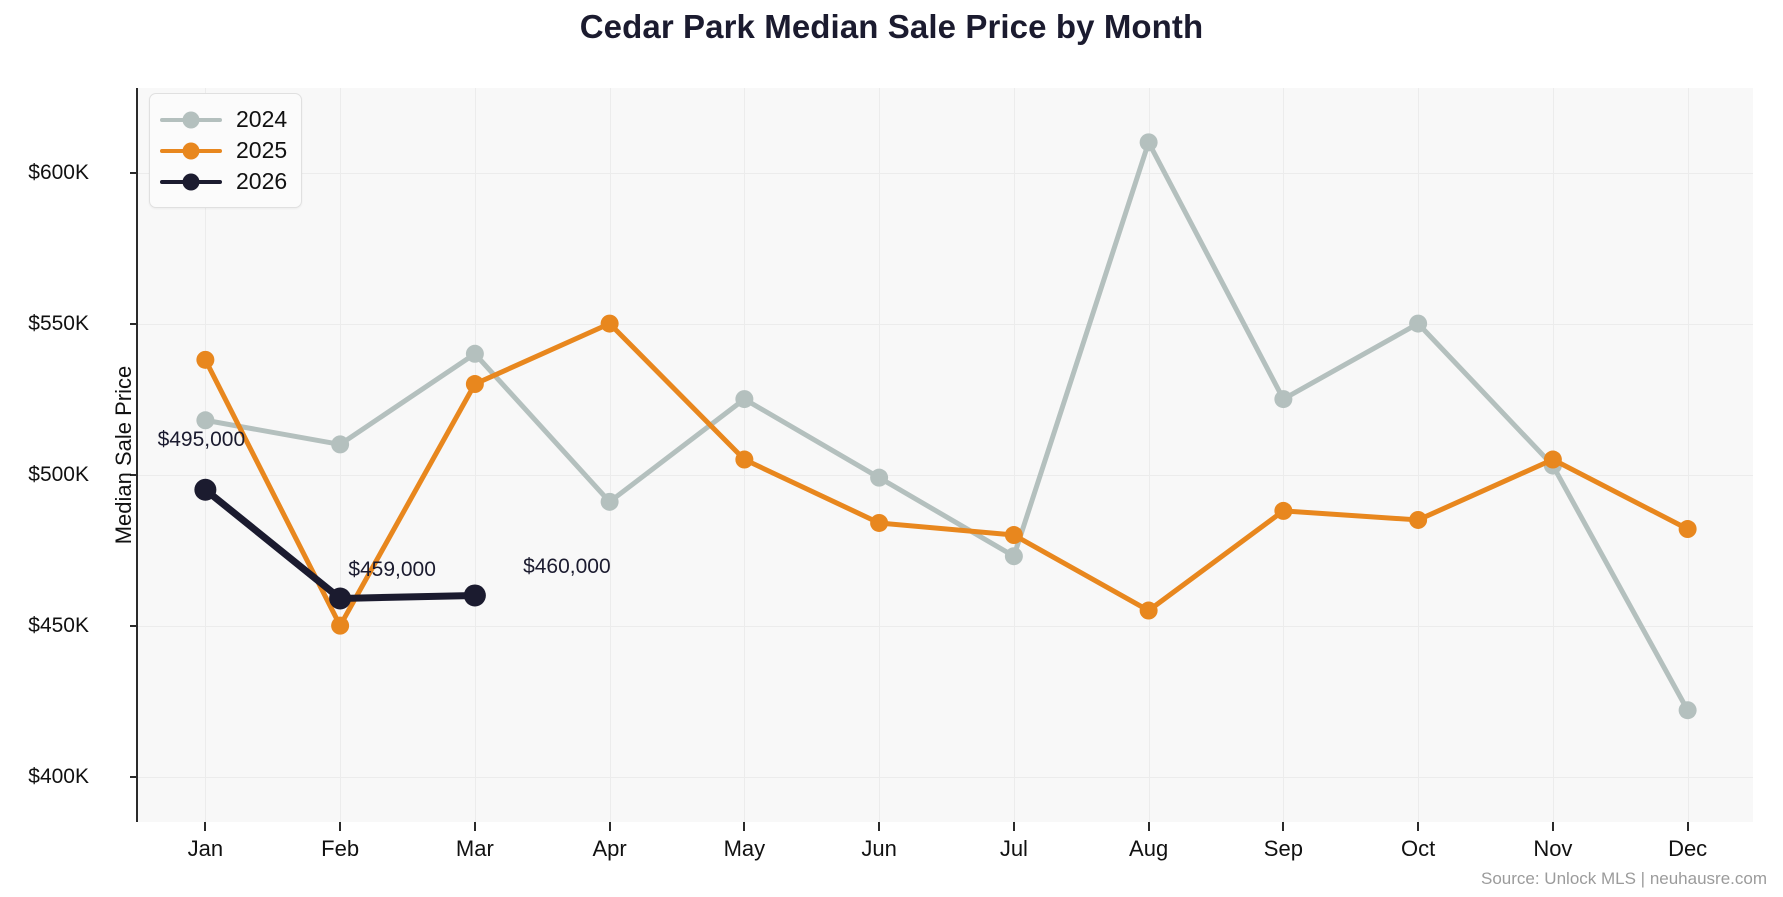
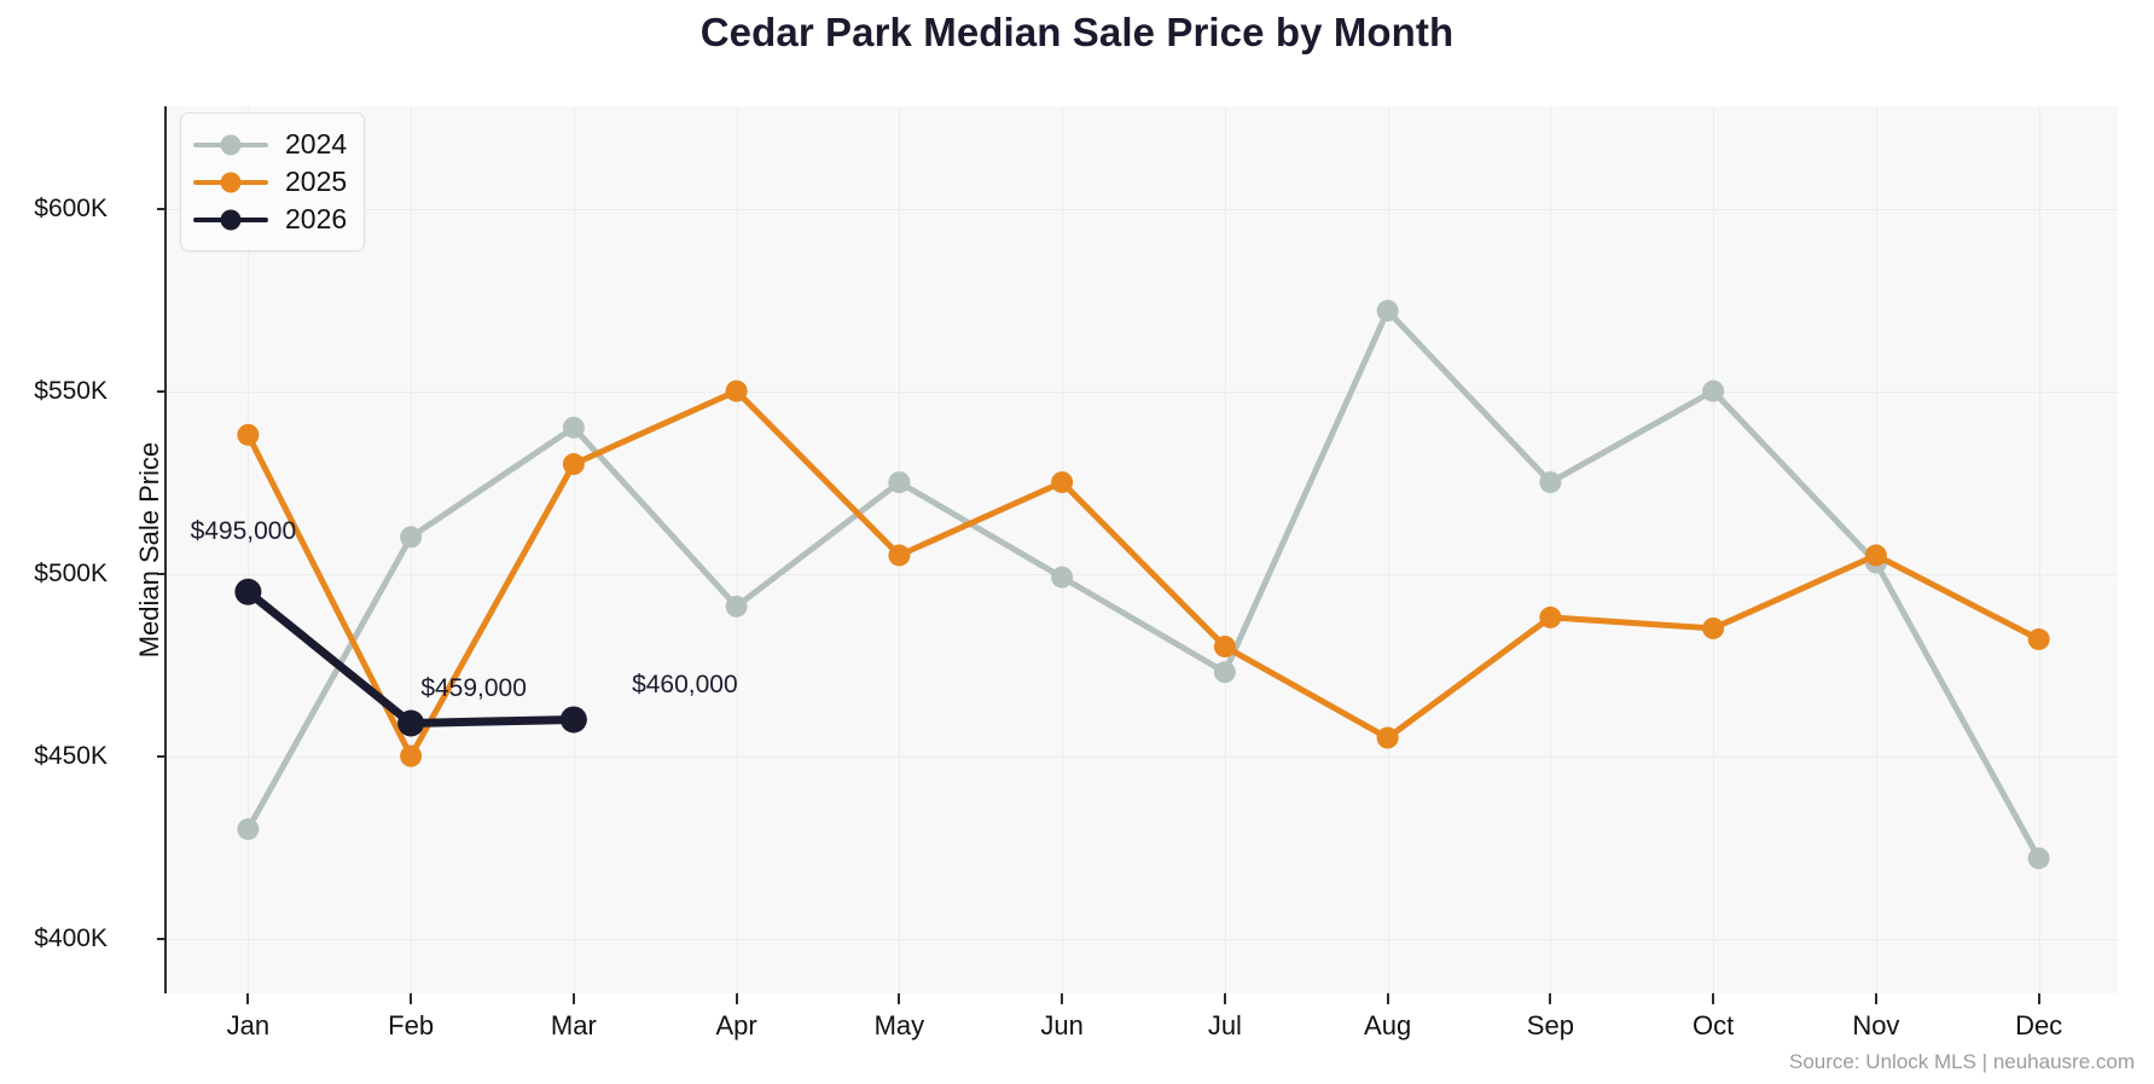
2024/Jan: $518K -> $430K
2025/Jun: $484K -> $525K
2024/Aug: $610K -> $572K
